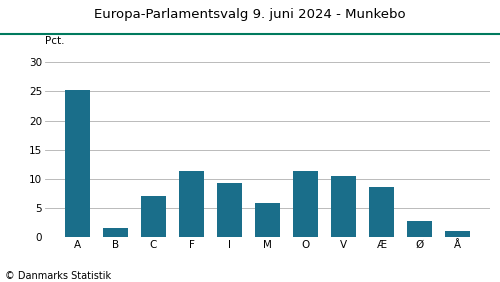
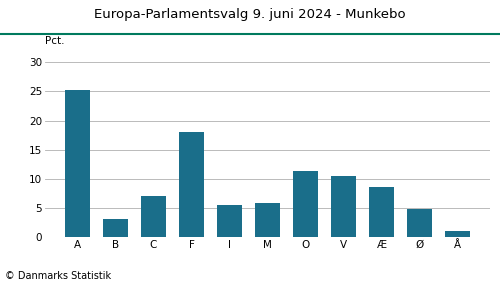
B: 1.6 -> 3.0
F: 11.4 -> 18.0
I: 9.2 -> 5.5
Ø: 2.8 -> 4.8
